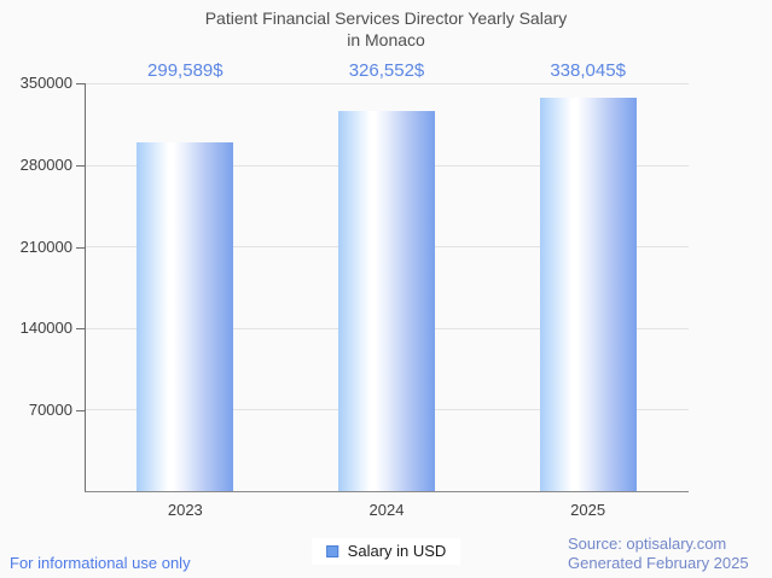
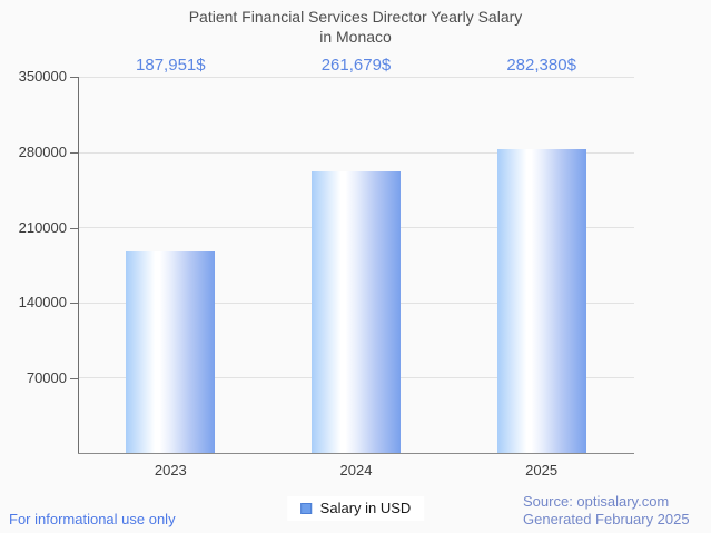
2023: 299,589 -> 187,951
2024: 326,552 -> 261,679
2025: 338,045 -> 282,380
